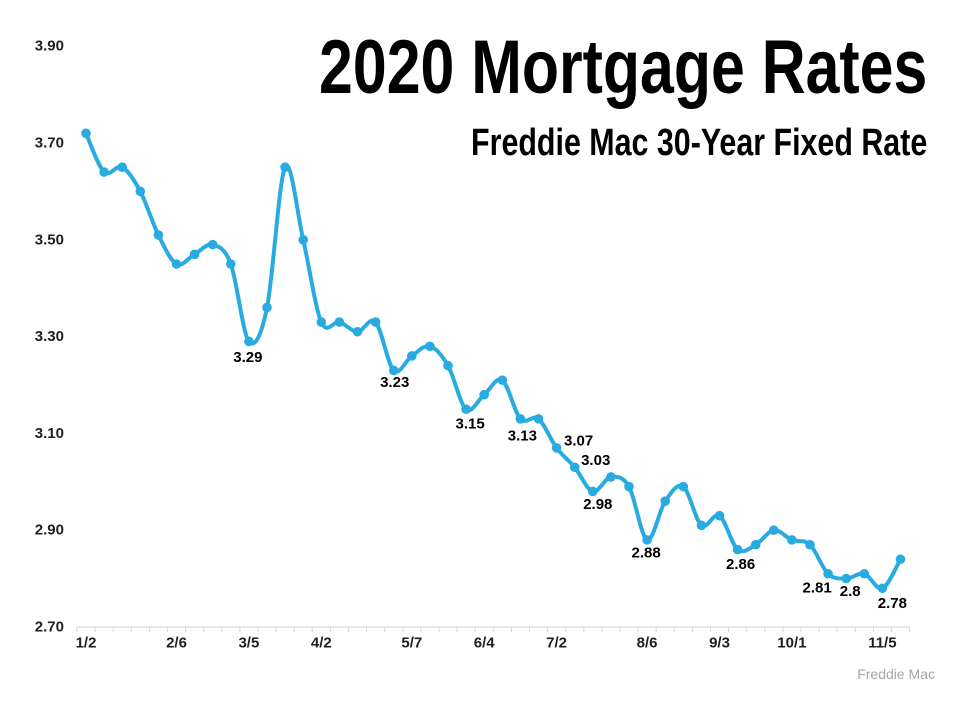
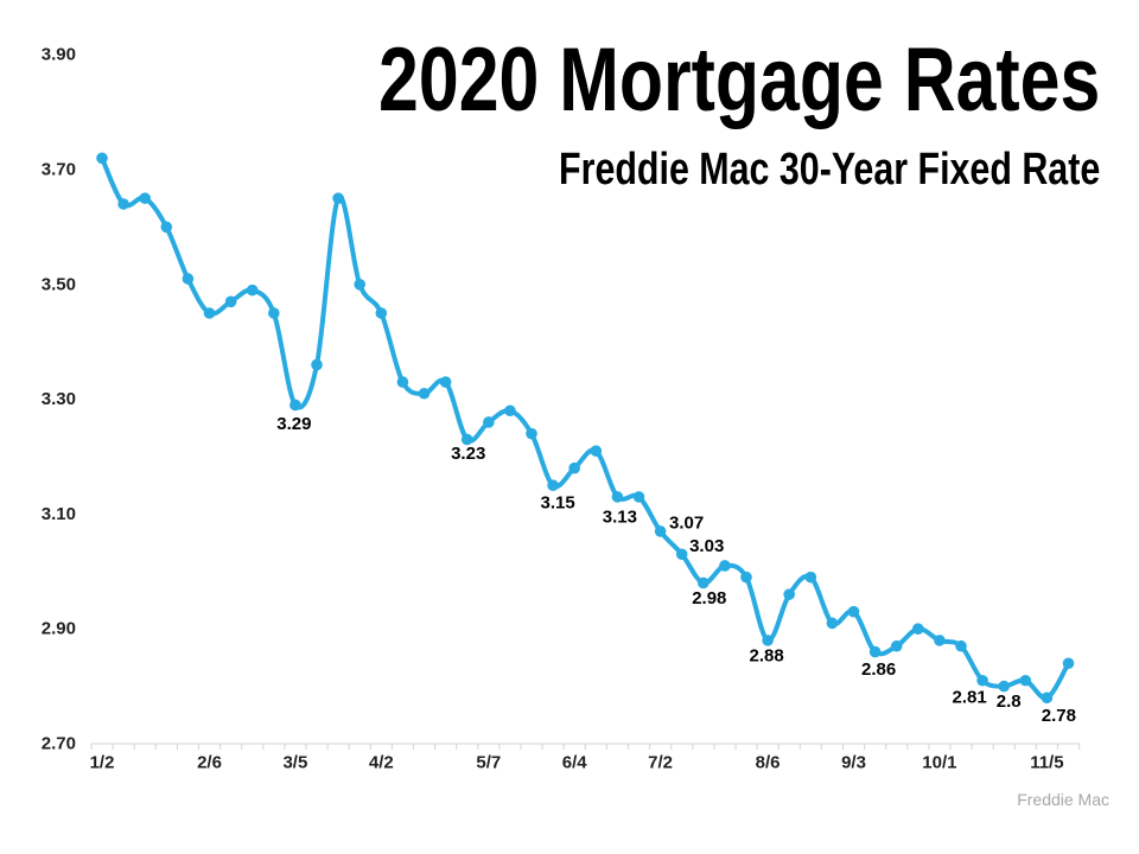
4/2: 3.33 -> 3.45
